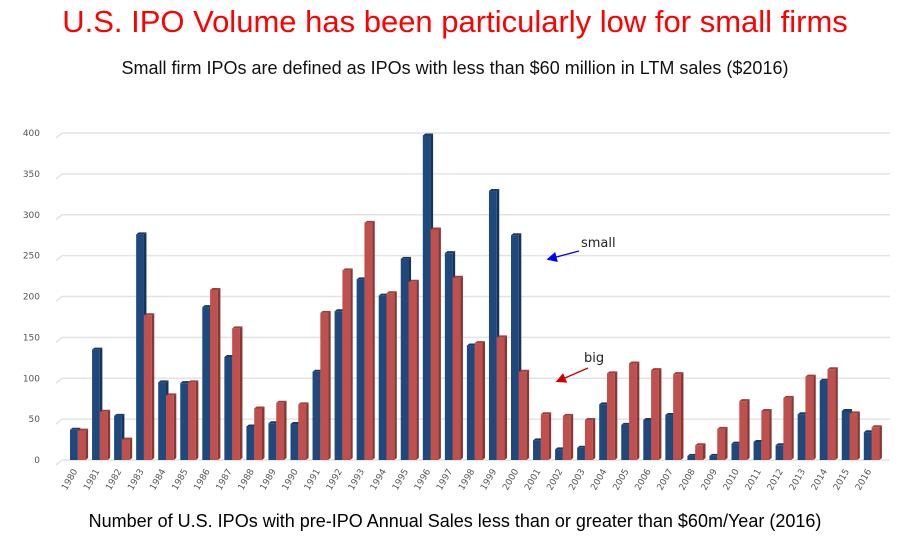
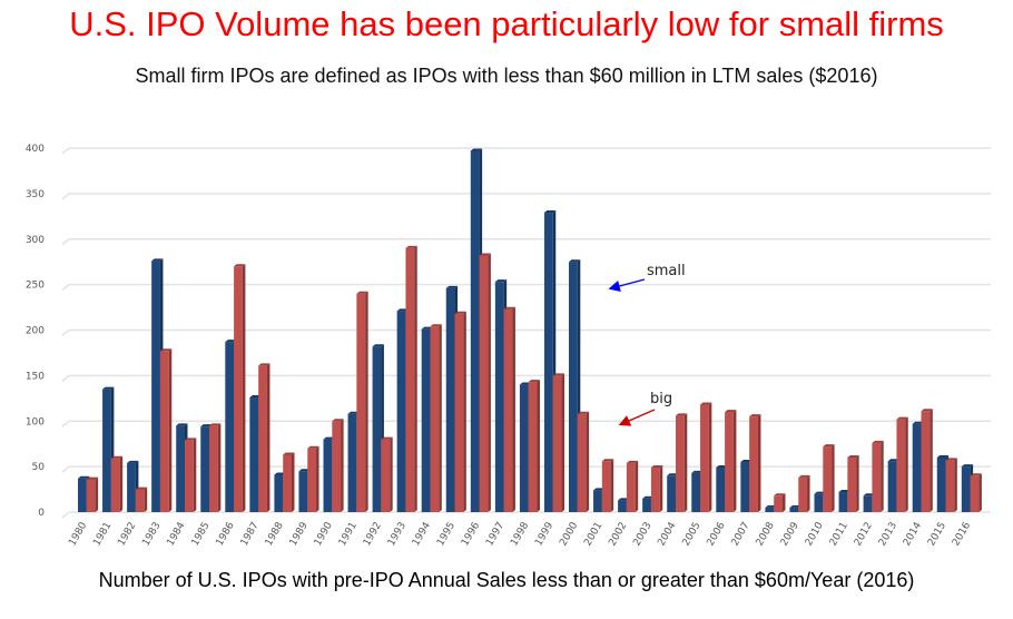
big/1986: 210 -> 270
small/1990: 40 -> 80
big/1990: 70 -> 100
big/1991: 180 -> 240
big/1992: 230 -> 80
small/2004: 70 -> 40
small/2016: 30 -> 50
